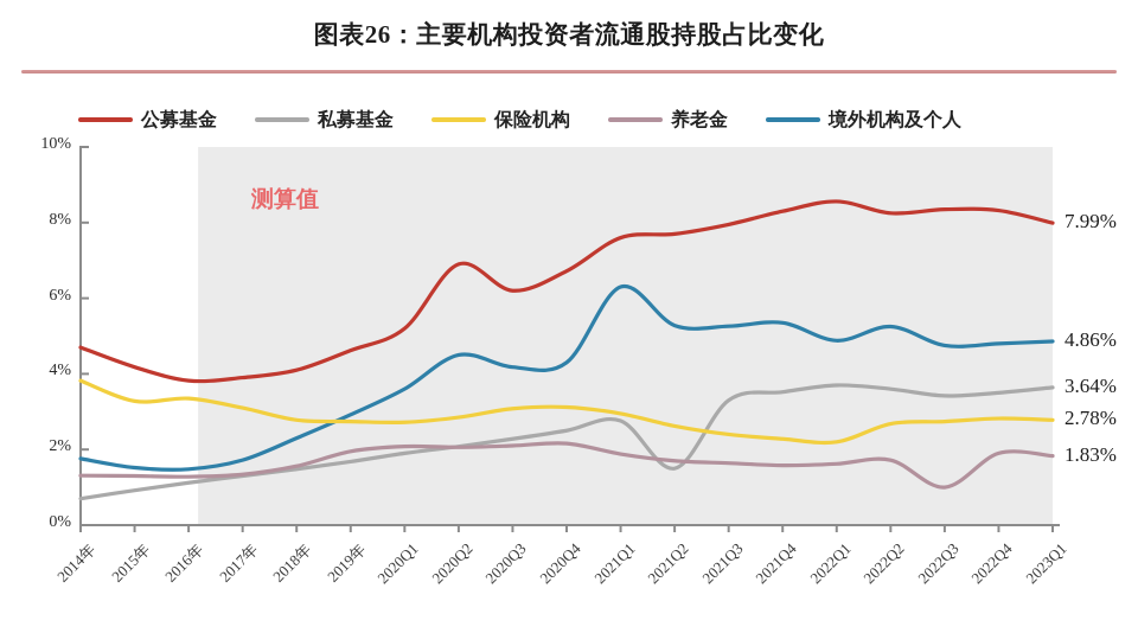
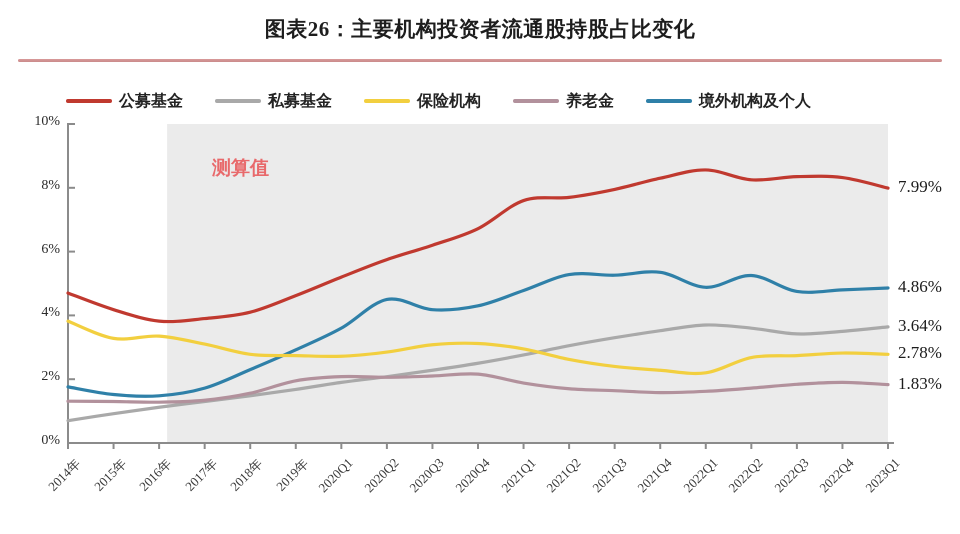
公募基金/2020Q2: 6.9% -> 5.8%
境外机构及个人/2021Q1: 6.3% -> 4.8%
私募基金/2021Q2: 1.5% -> 3.0%
养老金/2022Q3: 1.0% -> 1.8%
